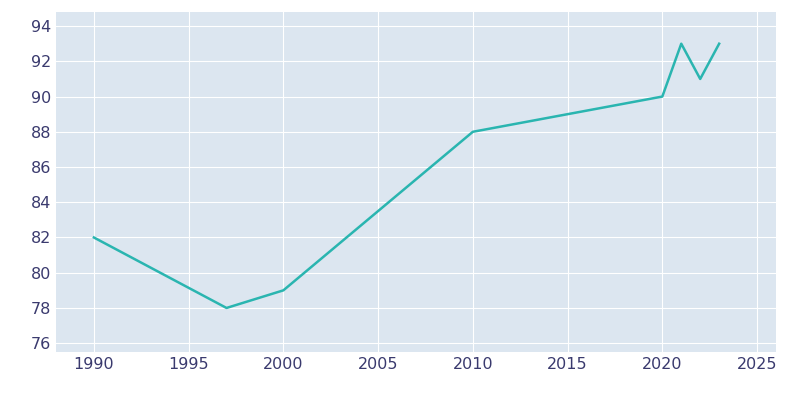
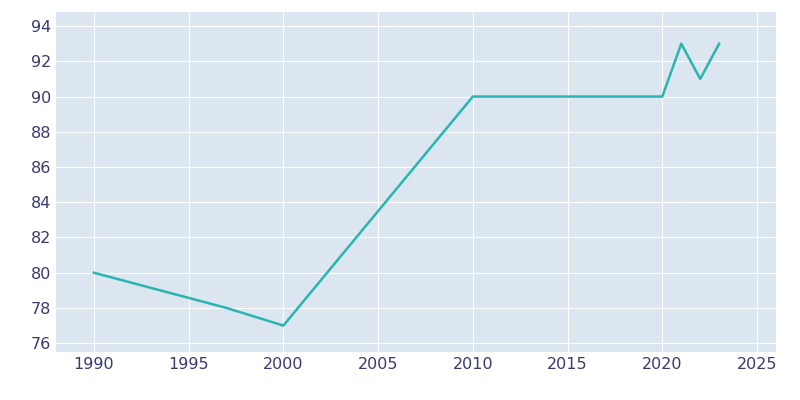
1990: 82 -> 80
2000: 79 -> 77
2010: 88 -> 90
2015: 89 -> 90
